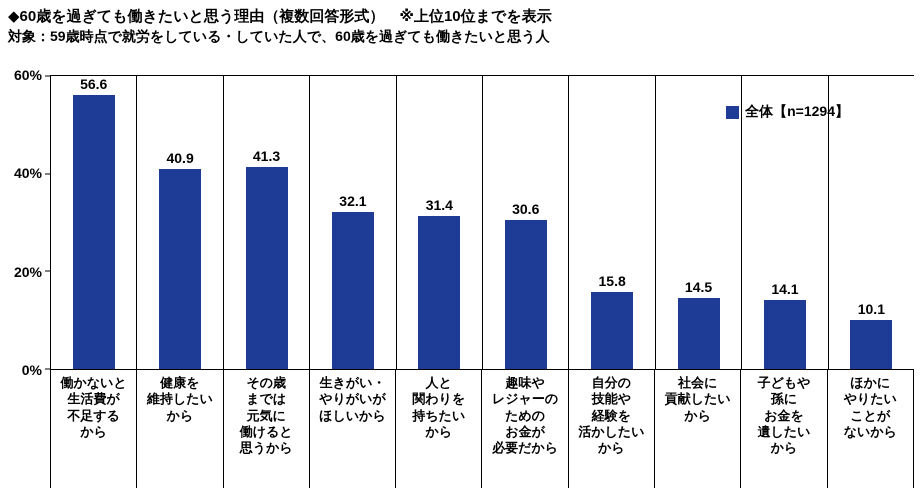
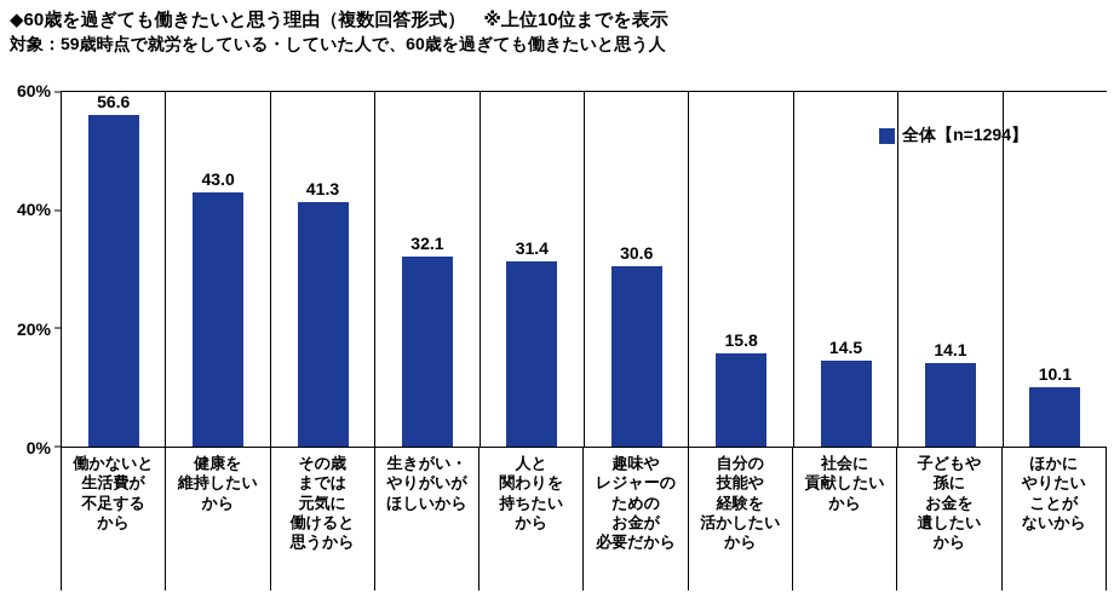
健康を 維持したい から: 40.9 -> 43.0
